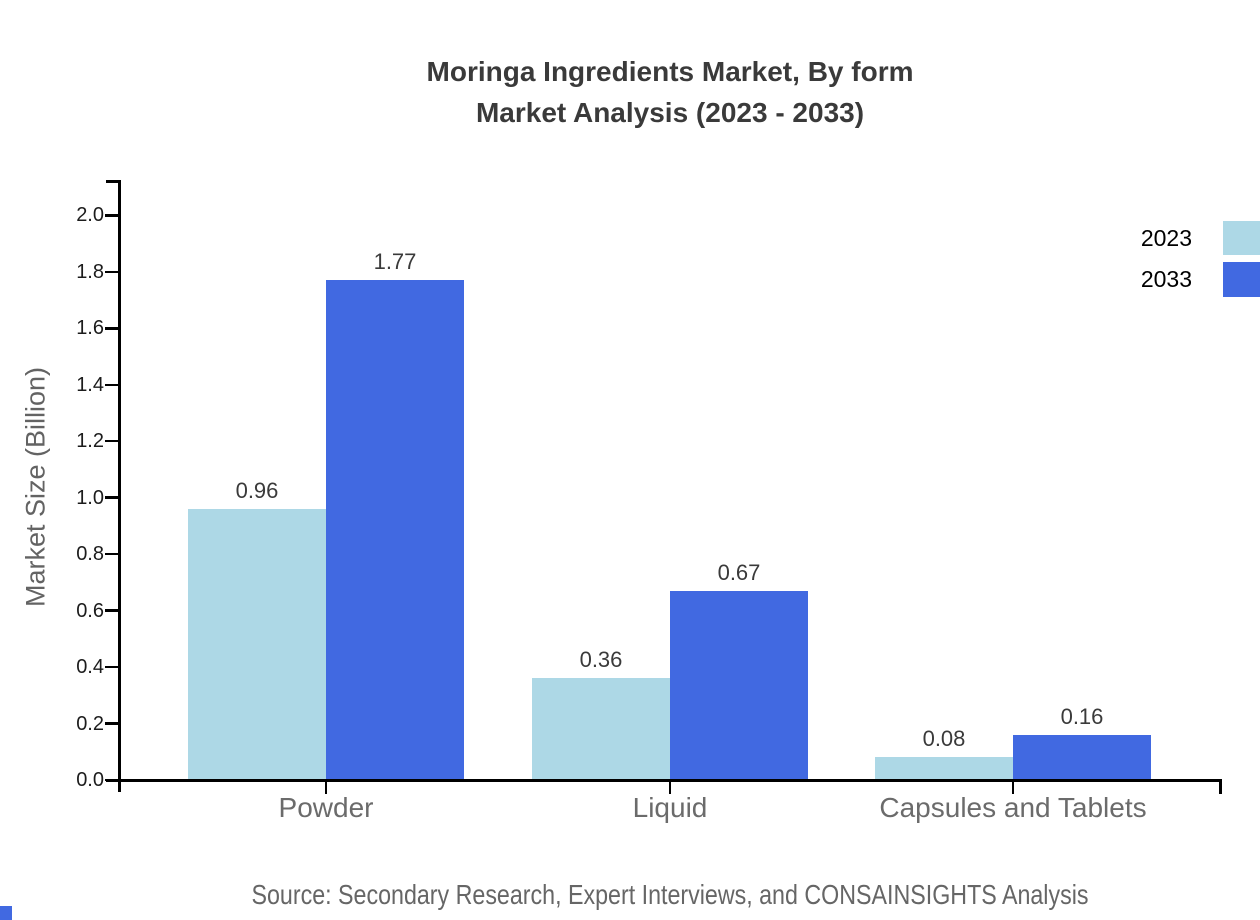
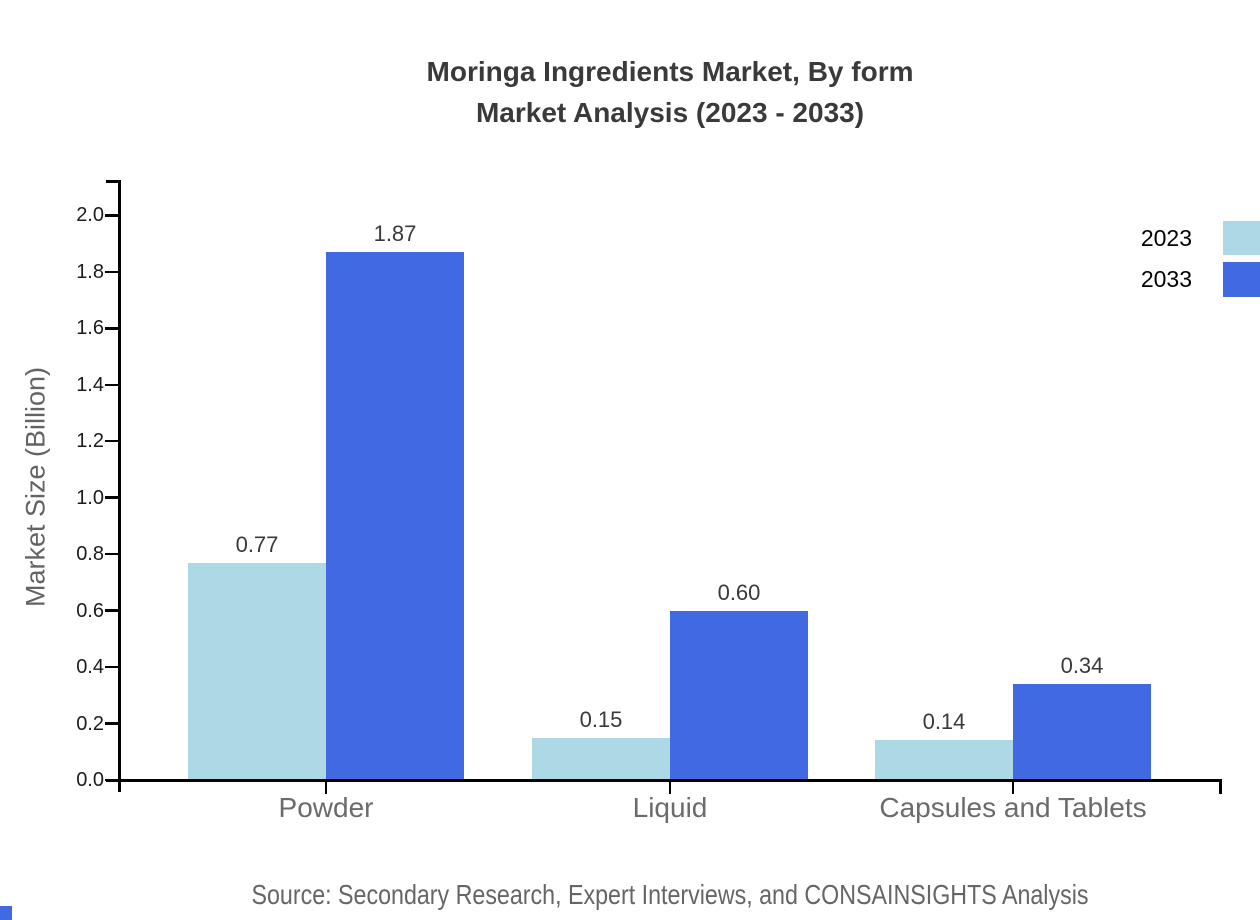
2023/Powder: 0.96 -> 0.77
2033/Powder: 1.77 -> 1.87
2023/Liquid: 0.36 -> 0.15
2033/Liquid: 0.67 -> 0.60
2023/Capsules and Tablets: 0.08 -> 0.14
2033/Capsules and Tablets: 0.16 -> 0.34
